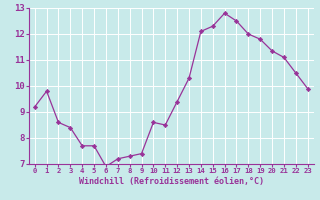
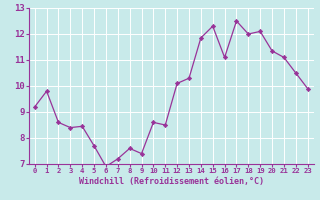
4: 7.70 -> 8.45
8: 7.30 -> 7.60
12: 9.40 -> 10.10
14: 12.10 -> 11.85
16: 12.80 -> 11.10
19: 11.80 -> 12.10
